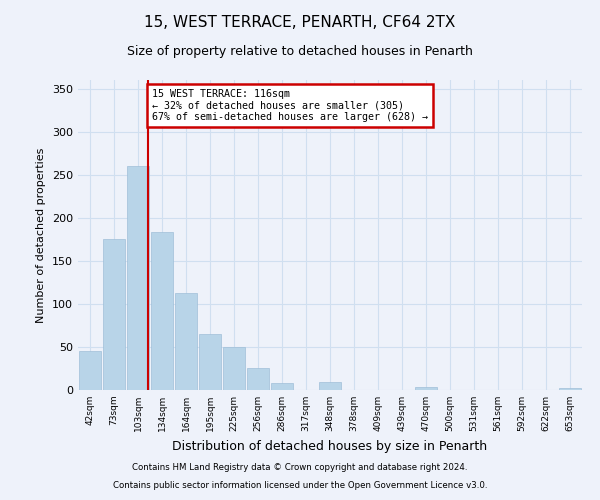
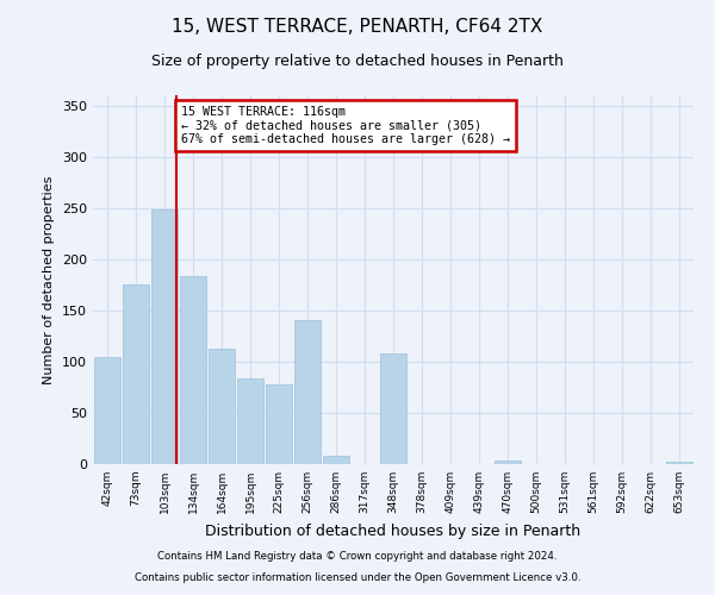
42sqm: 45 -> 104
103sqm: 260 -> 248
195sqm: 65 -> 84
225sqm: 50 -> 78
256sqm: 25 -> 140
348sqm: 9 -> 108
